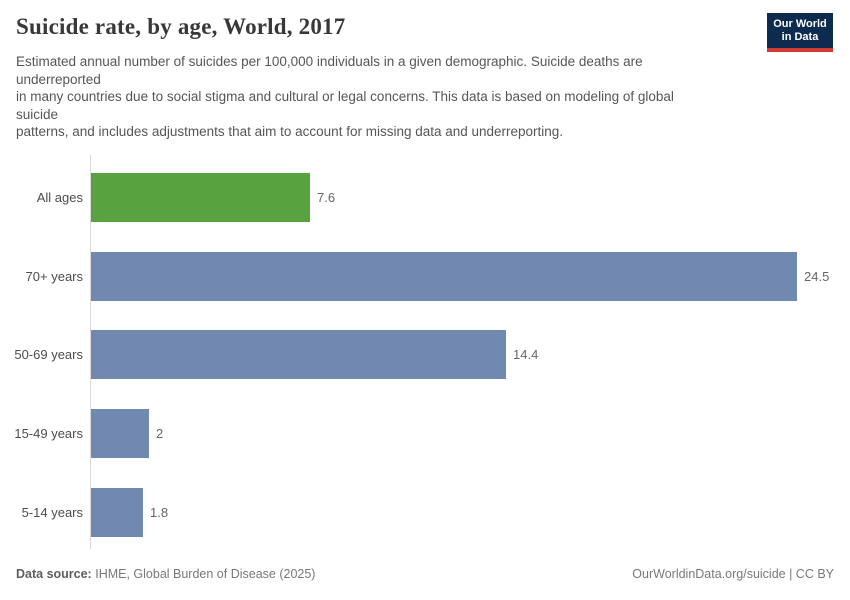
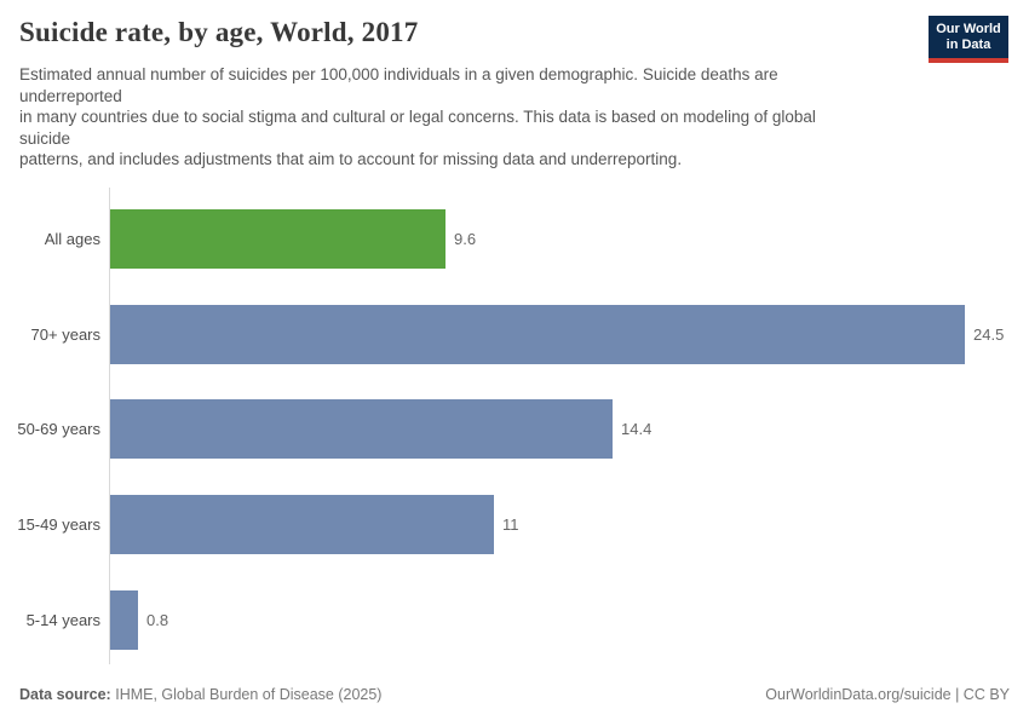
All ages: 7.6 -> 9.6
15-49 years: 2 -> 11
5-14 years: 1.8 -> 0.8
